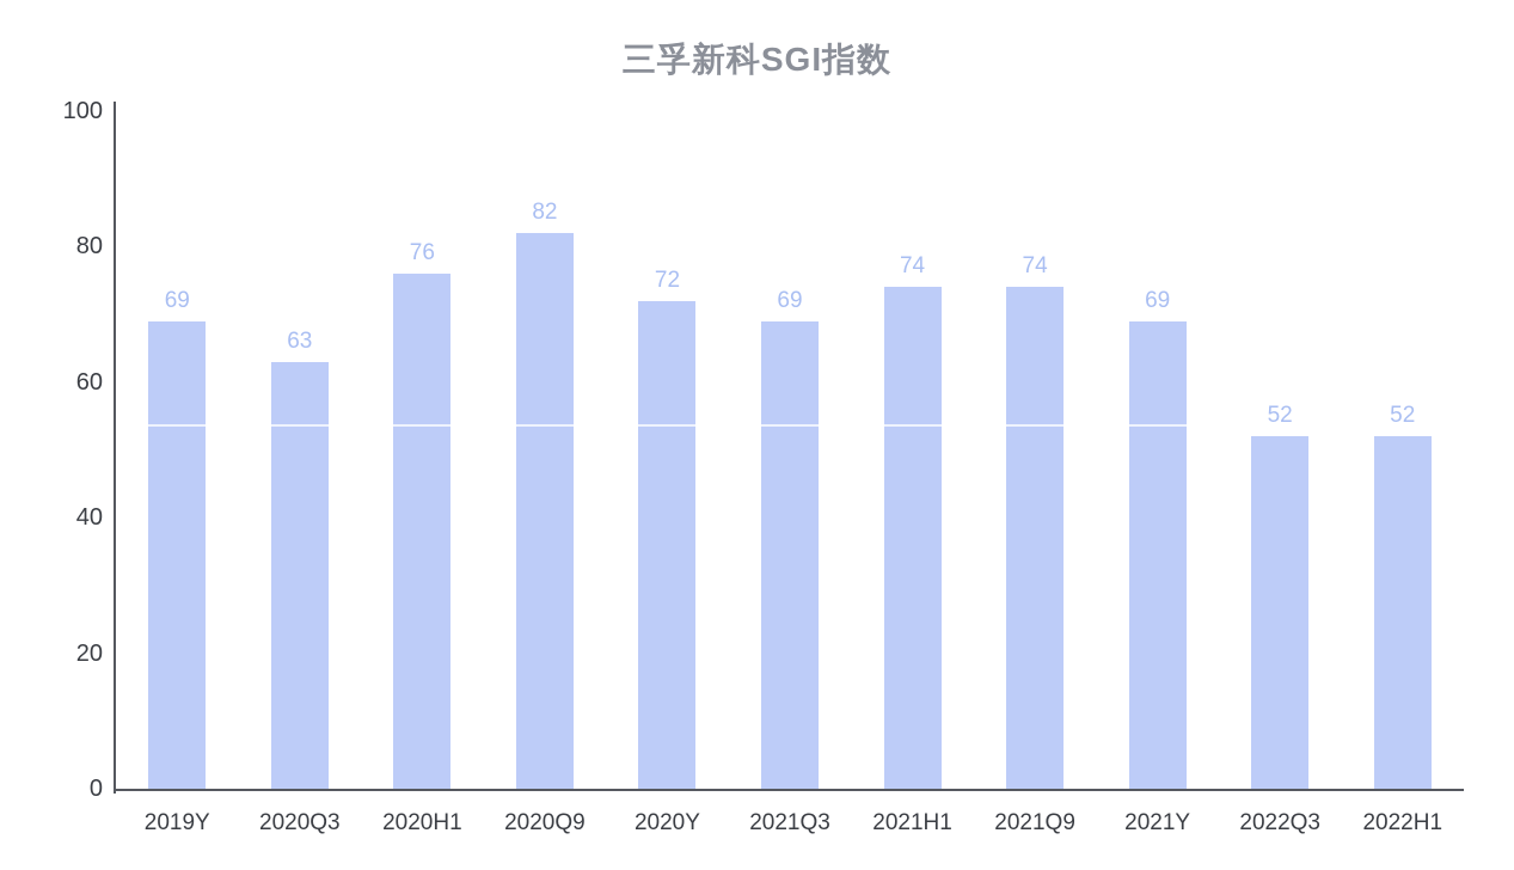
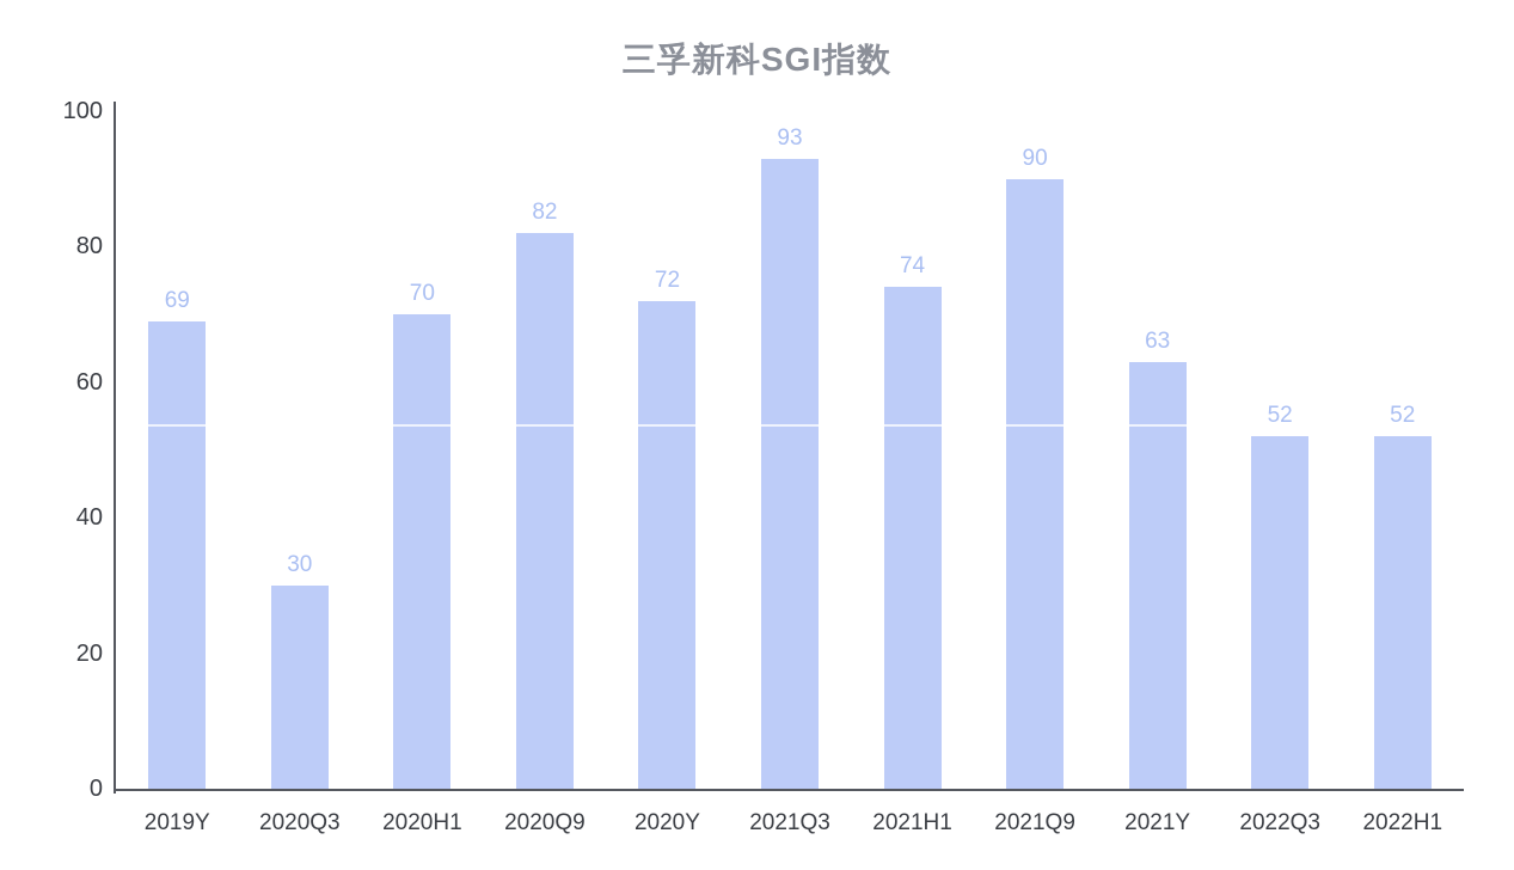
2020Q3: 63 -> 30
2020H1: 76 -> 70
2021Q3: 69 -> 93
2021Q9: 74 -> 90
2021Y: 69 -> 63
